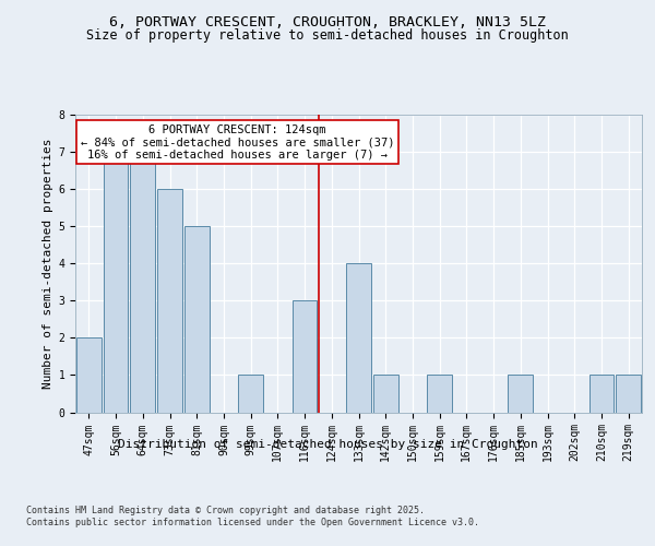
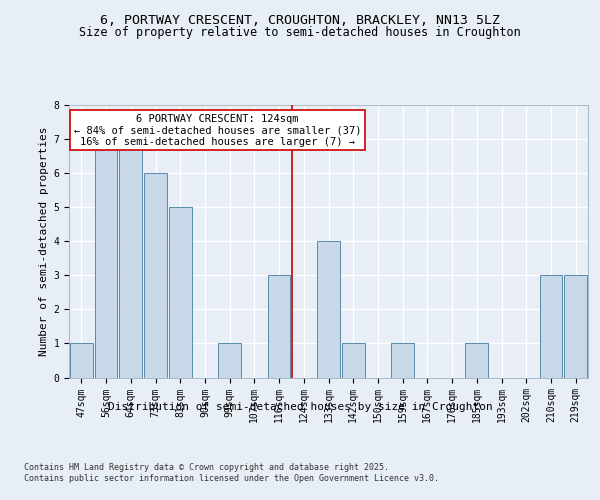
47sqm: 2 -> 1
210sqm: 1 -> 3
219sqm: 1 -> 3
